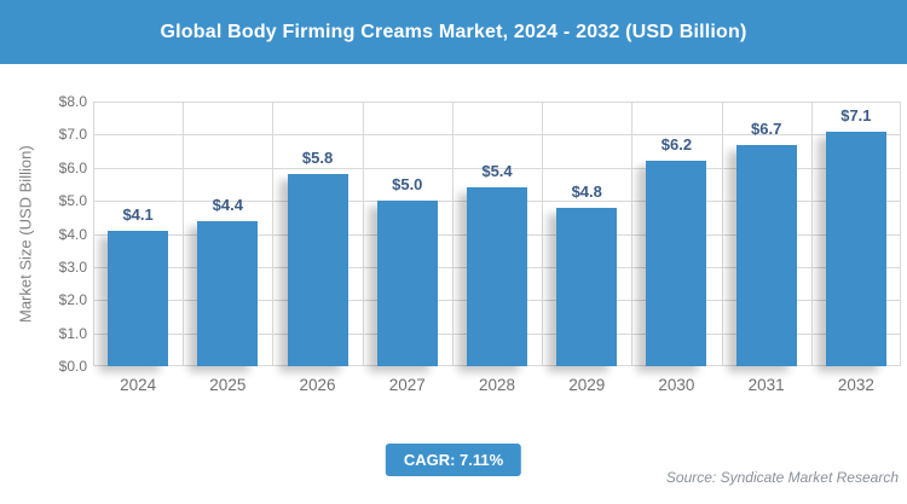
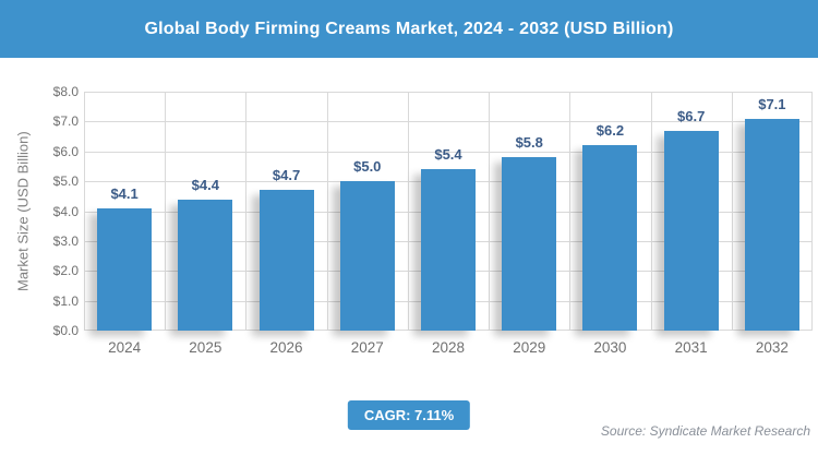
2026: $5.8 -> $4.7
2029: $4.8 -> $5.8
